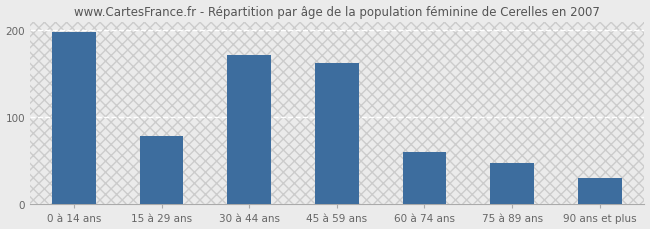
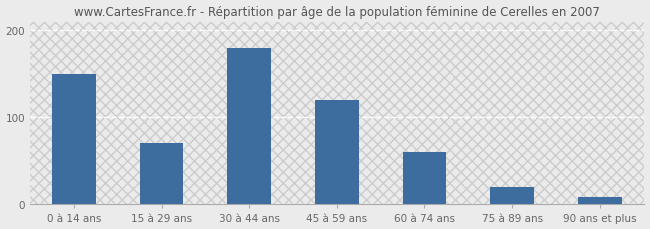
0 à 14 ans: 198 -> 150
15 à 29 ans: 78 -> 70
30 à 44 ans: 172 -> 180
45 à 59 ans: 162 -> 120
75 à 89 ans: 48 -> 20
90 ans et plus: 30 -> 8
